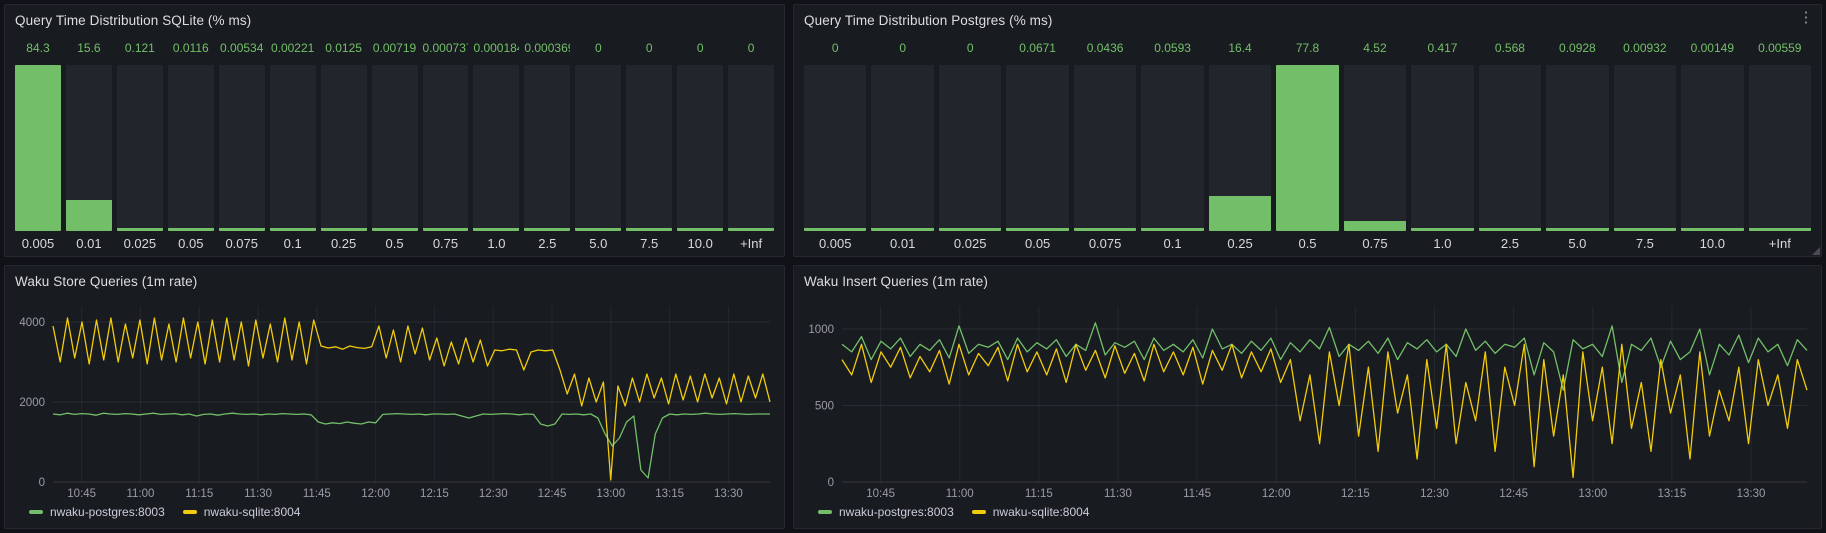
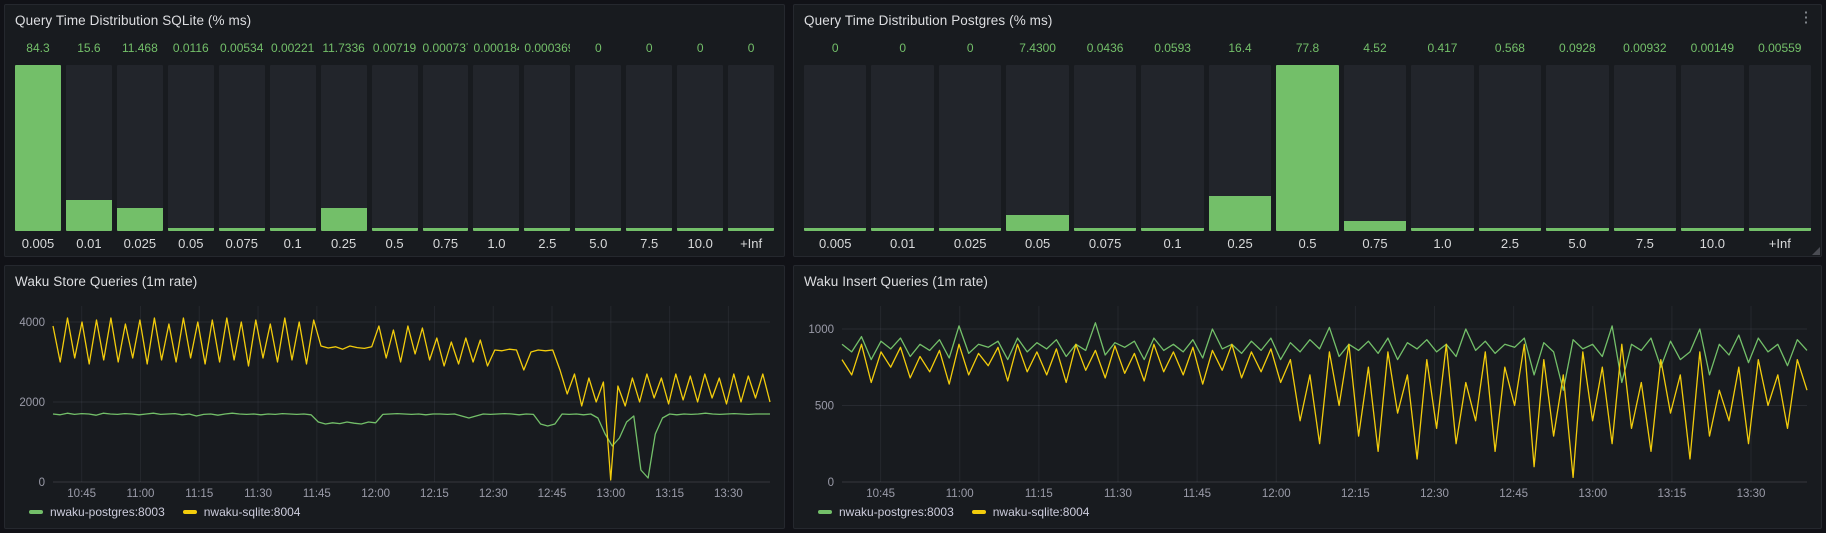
Query Time Distribution SQLite (% ms)/0.025: 0.121 -> 11.468
Query Time Distribution SQLite (% ms)/0.25: 0.0125 -> 11.7336
Query Time Distribution Postgres (% ms)/0.05: 0.0671 -> 7.4300
